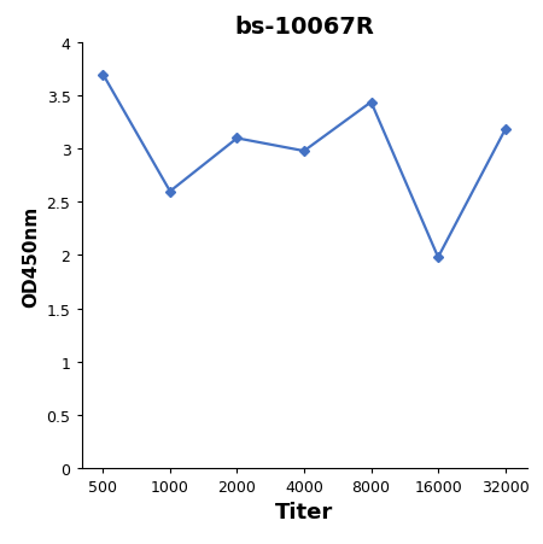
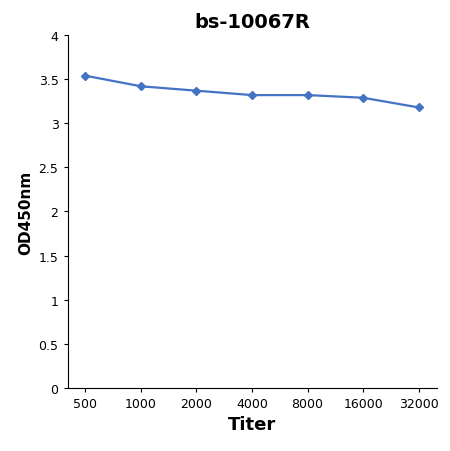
500: 3.70 -> 3.54
1000: 2.60 -> 3.42
2000: 3.10 -> 3.37
4000: 2.98 -> 3.32
8000: 3.44 -> 3.32
16000: 1.98 -> 3.29
